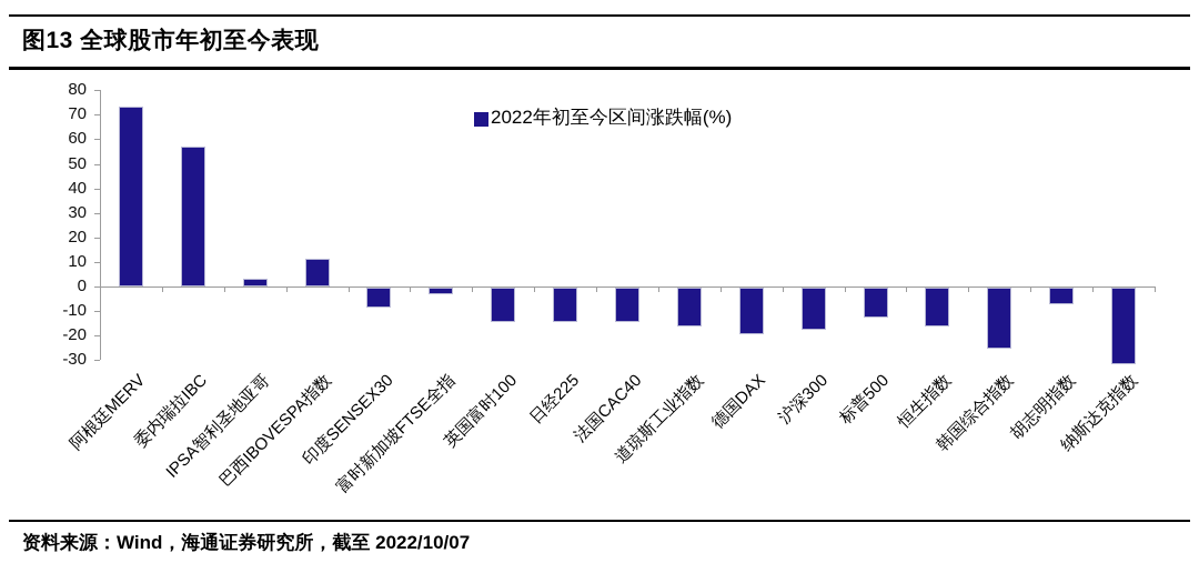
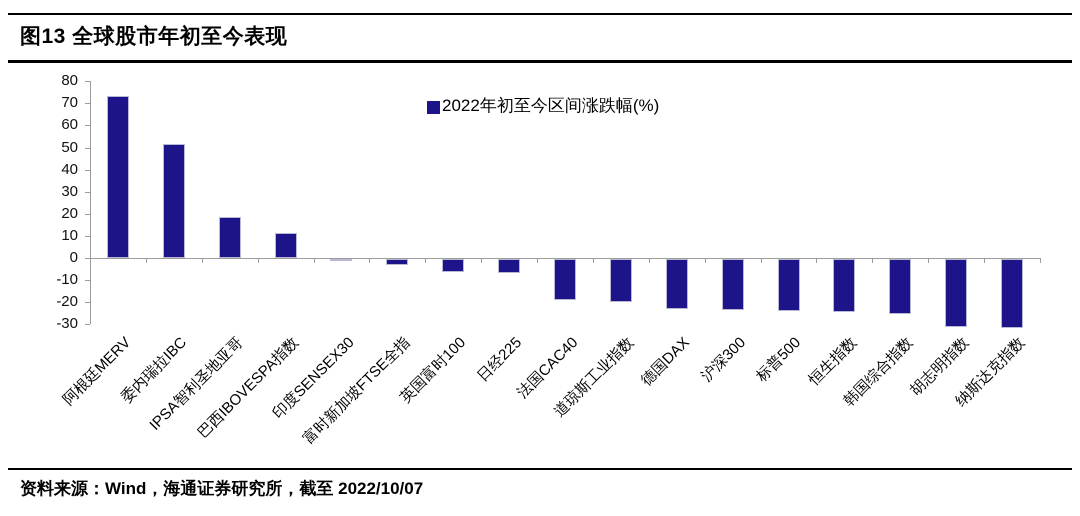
委内瑞拉IBC: 57 -> 52
IPSA智利圣地亚哥: 3 -> 18
印度SENSEX30: -8 -> -1
英国富时100: -14 -> -6
日经225: -14 -> -6
法国CAC40: -14 -> -18
道琼斯工业指数: -16 -> -20
德国DAX: -19 -> -22
沪深300: -17 -> -23
标普500: -12 -> -24
恒生指数: -16 -> -24
胡志明指数: -7 -> -31
